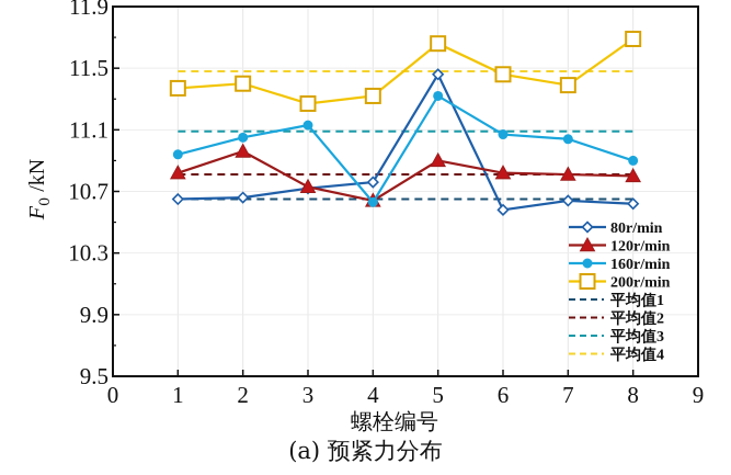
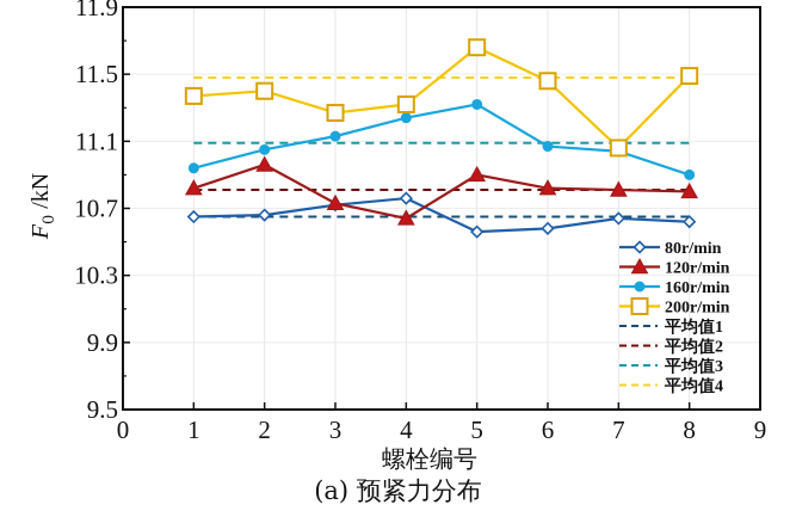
160r/min/4: 10.63 -> 11.24
80r/min/5: 11.46 -> 10.56
200r/min/7: 11.39 -> 11.06
200r/min/8: 11.69 -> 11.49
